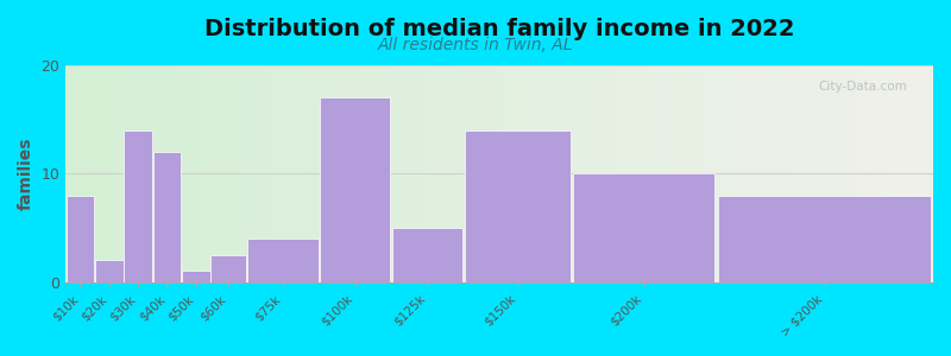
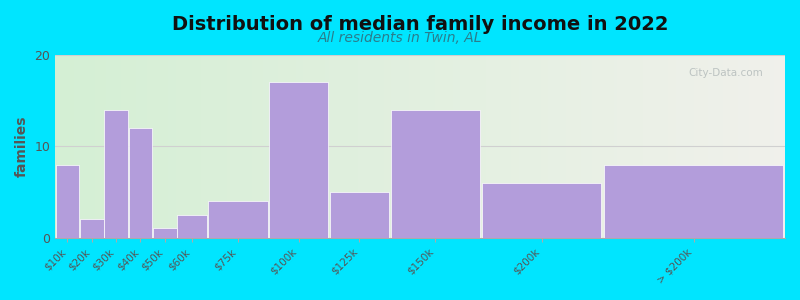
$200k: 10.0 -> 6.0
